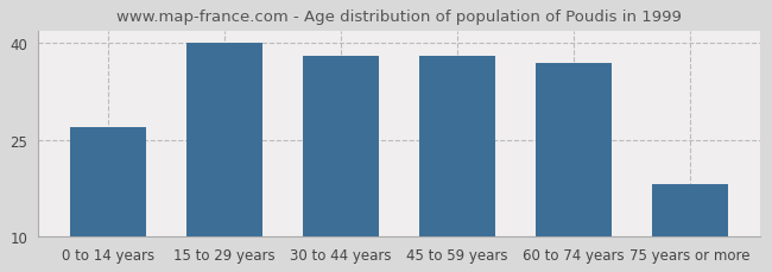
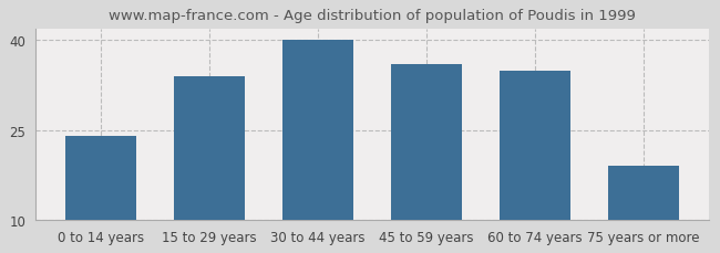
0 to 14 years: 27 -> 24
15 to 29 years: 40 -> 34
30 to 44 years: 38 -> 40
45 to 59 years: 38 -> 36
60 to 74 years: 37 -> 35
75 years or more: 18 -> 19
